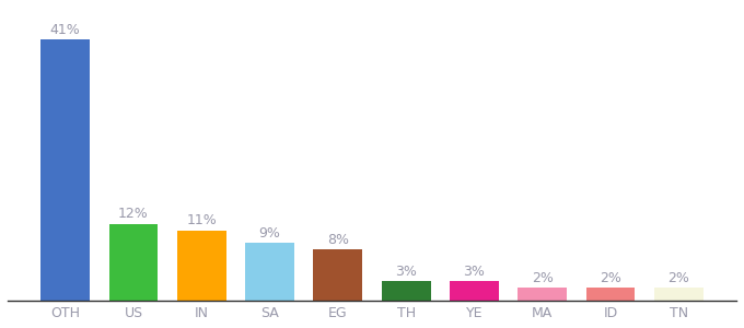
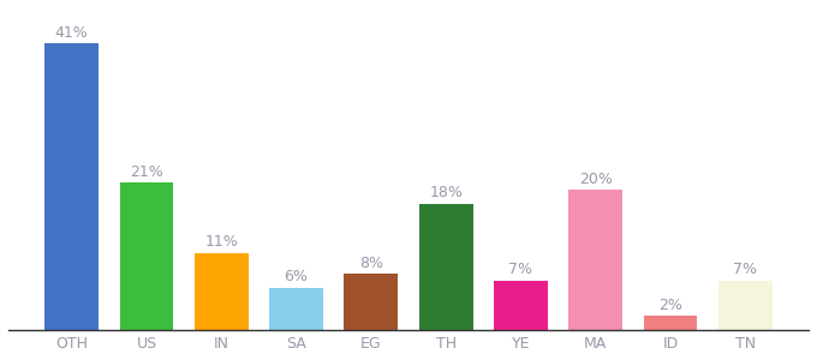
US: 12% -> 21%
SA: 9% -> 6%
TH: 3% -> 18%
YE: 3% -> 7%
MA: 2% -> 20%
TN: 2% -> 7%
